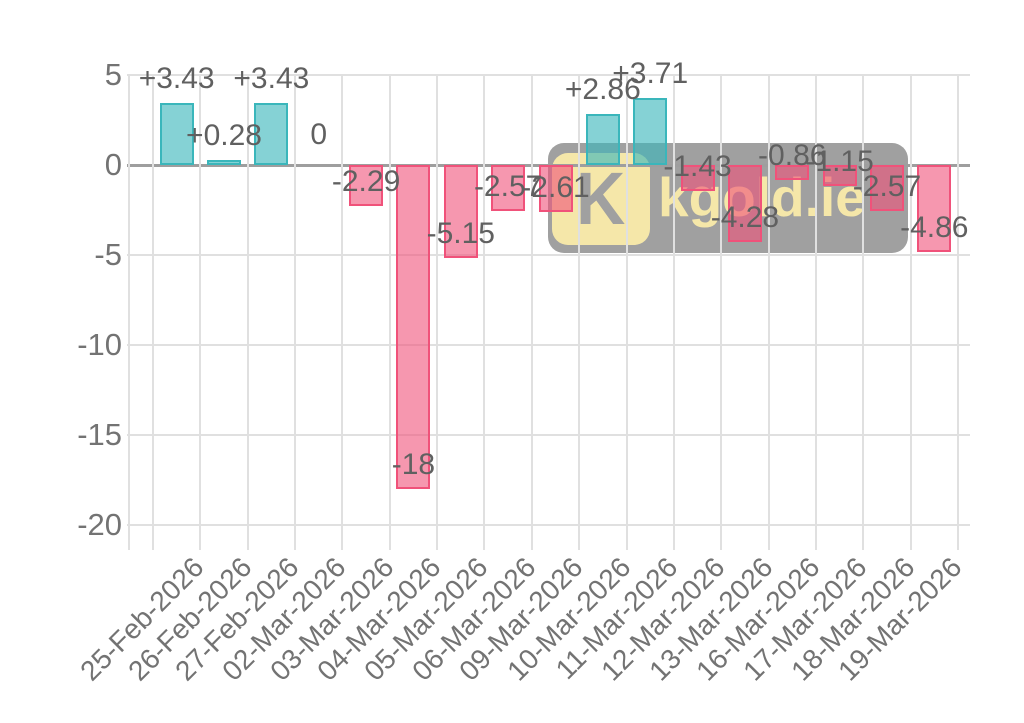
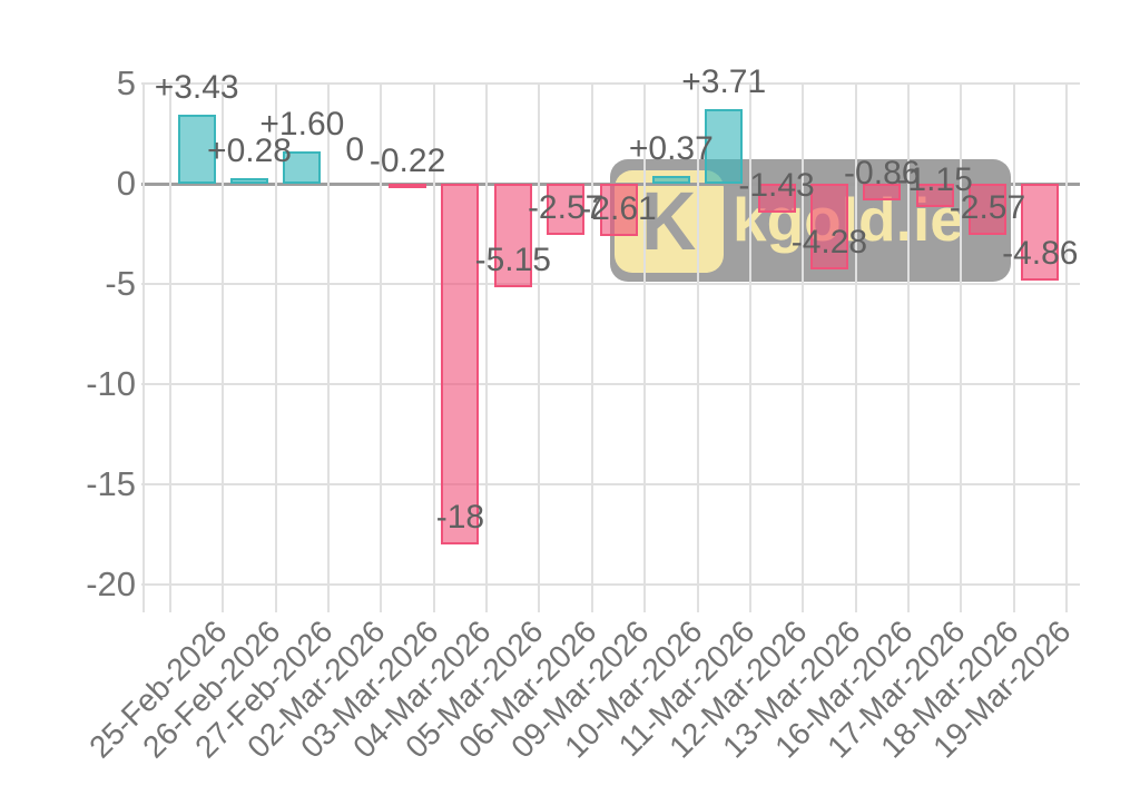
27-Feb-2026: +3.43 -> +1.60
03-Mar-2026: -2.29 -> -0.22
10-Mar-2026: +2.86 -> +0.37
